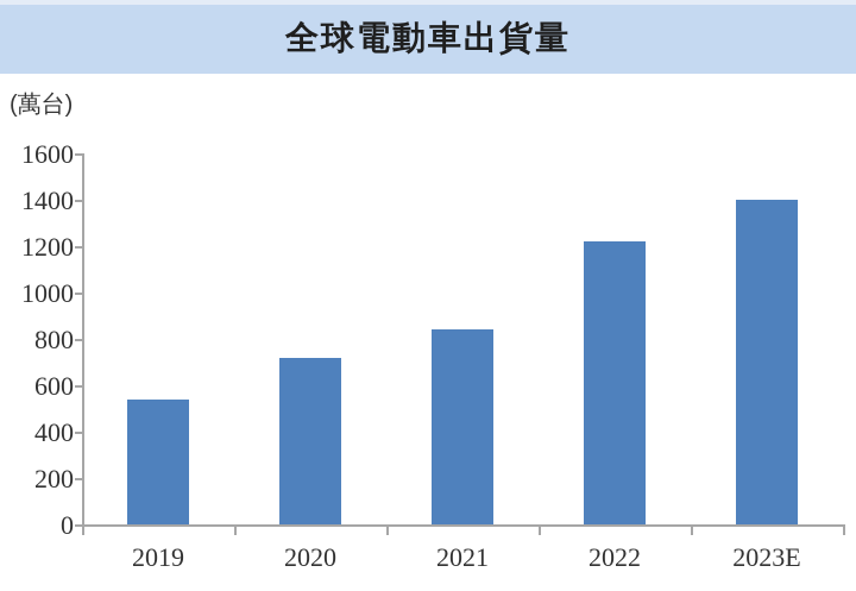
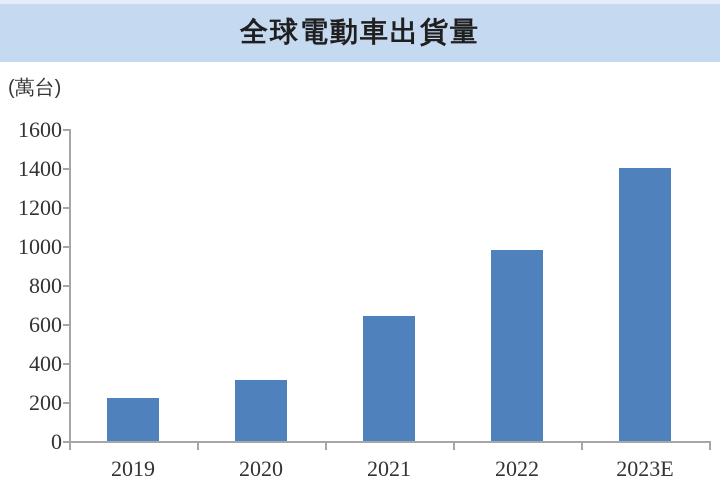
2019: 540 -> 220
2020: 720 -> 320
2021: 840 -> 640
2022: 1220 -> 980
